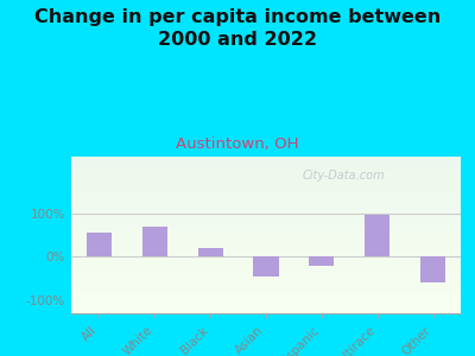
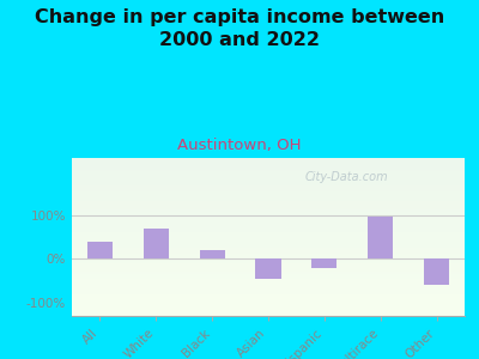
All: 55% -> 40%
